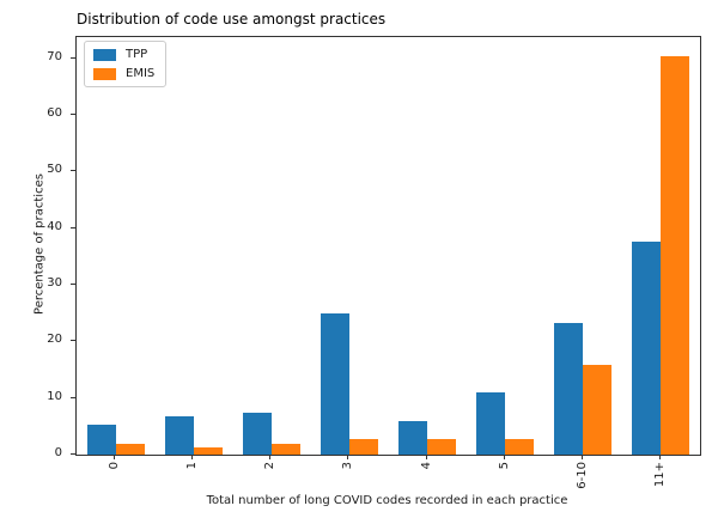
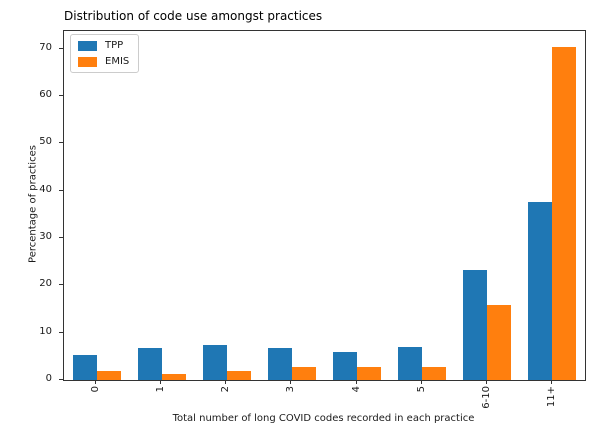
TPP/3: 25 -> 7
TPP/5: 11 -> 7
